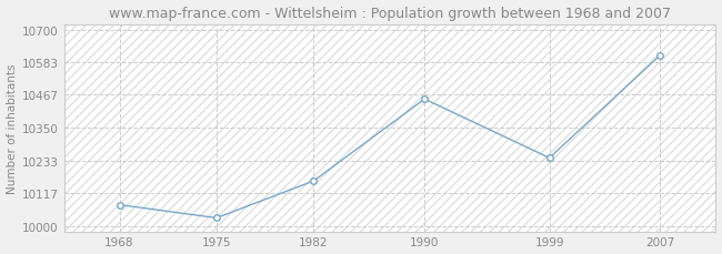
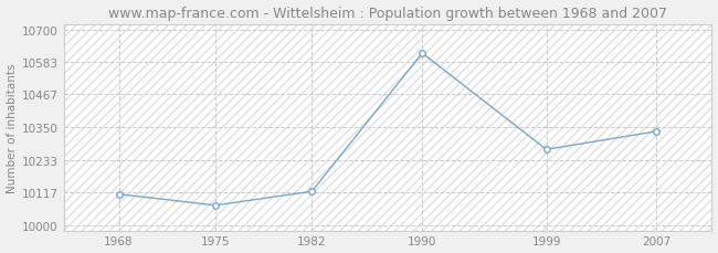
1968: 10075 -> 10110
1975: 10028 -> 10070
1982: 10160 -> 10120
1990: 10452 -> 10615
1999: 10242 -> 10270
2007: 10609 -> 10335
